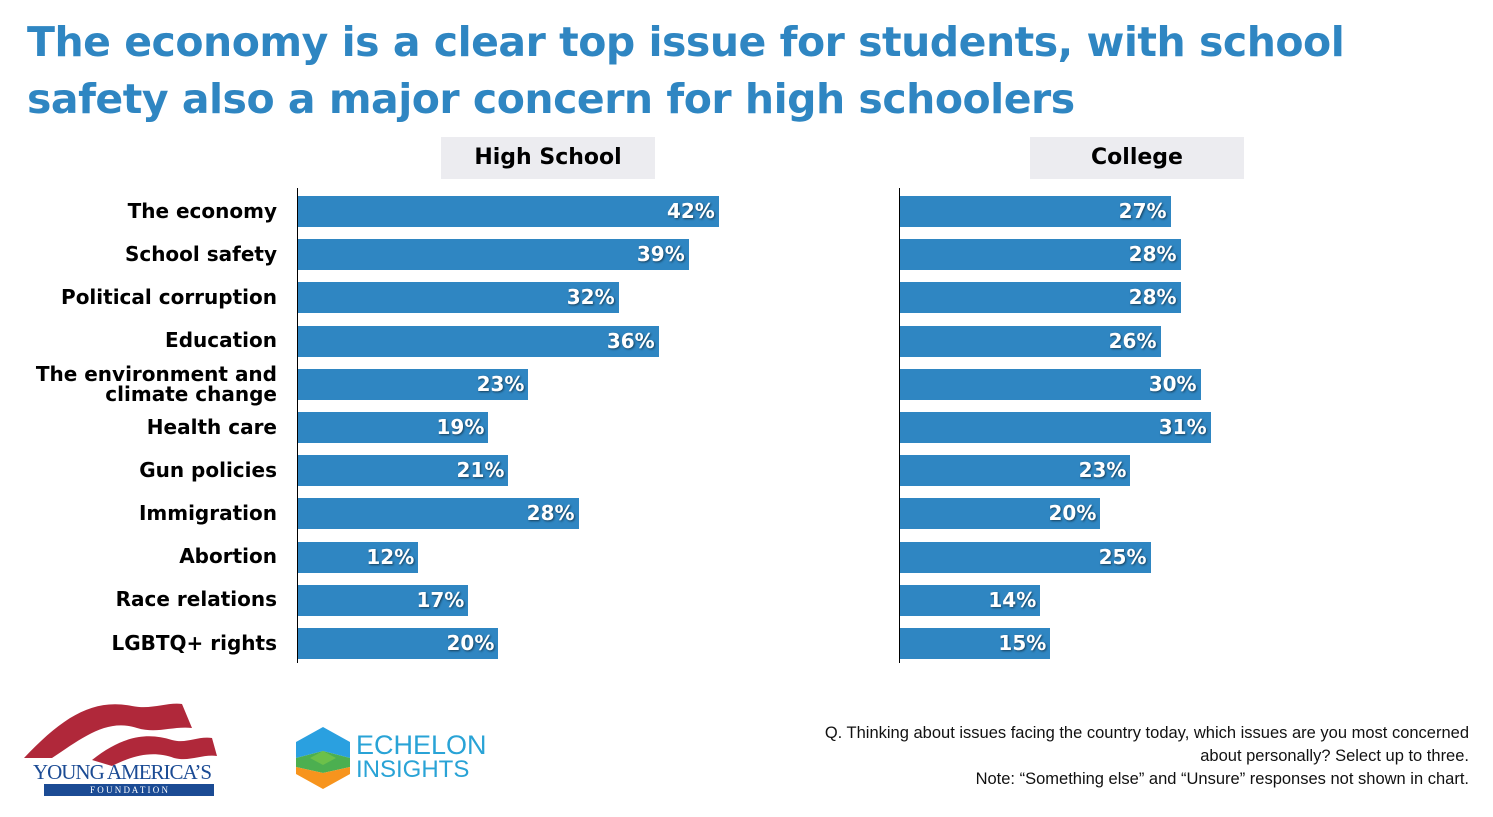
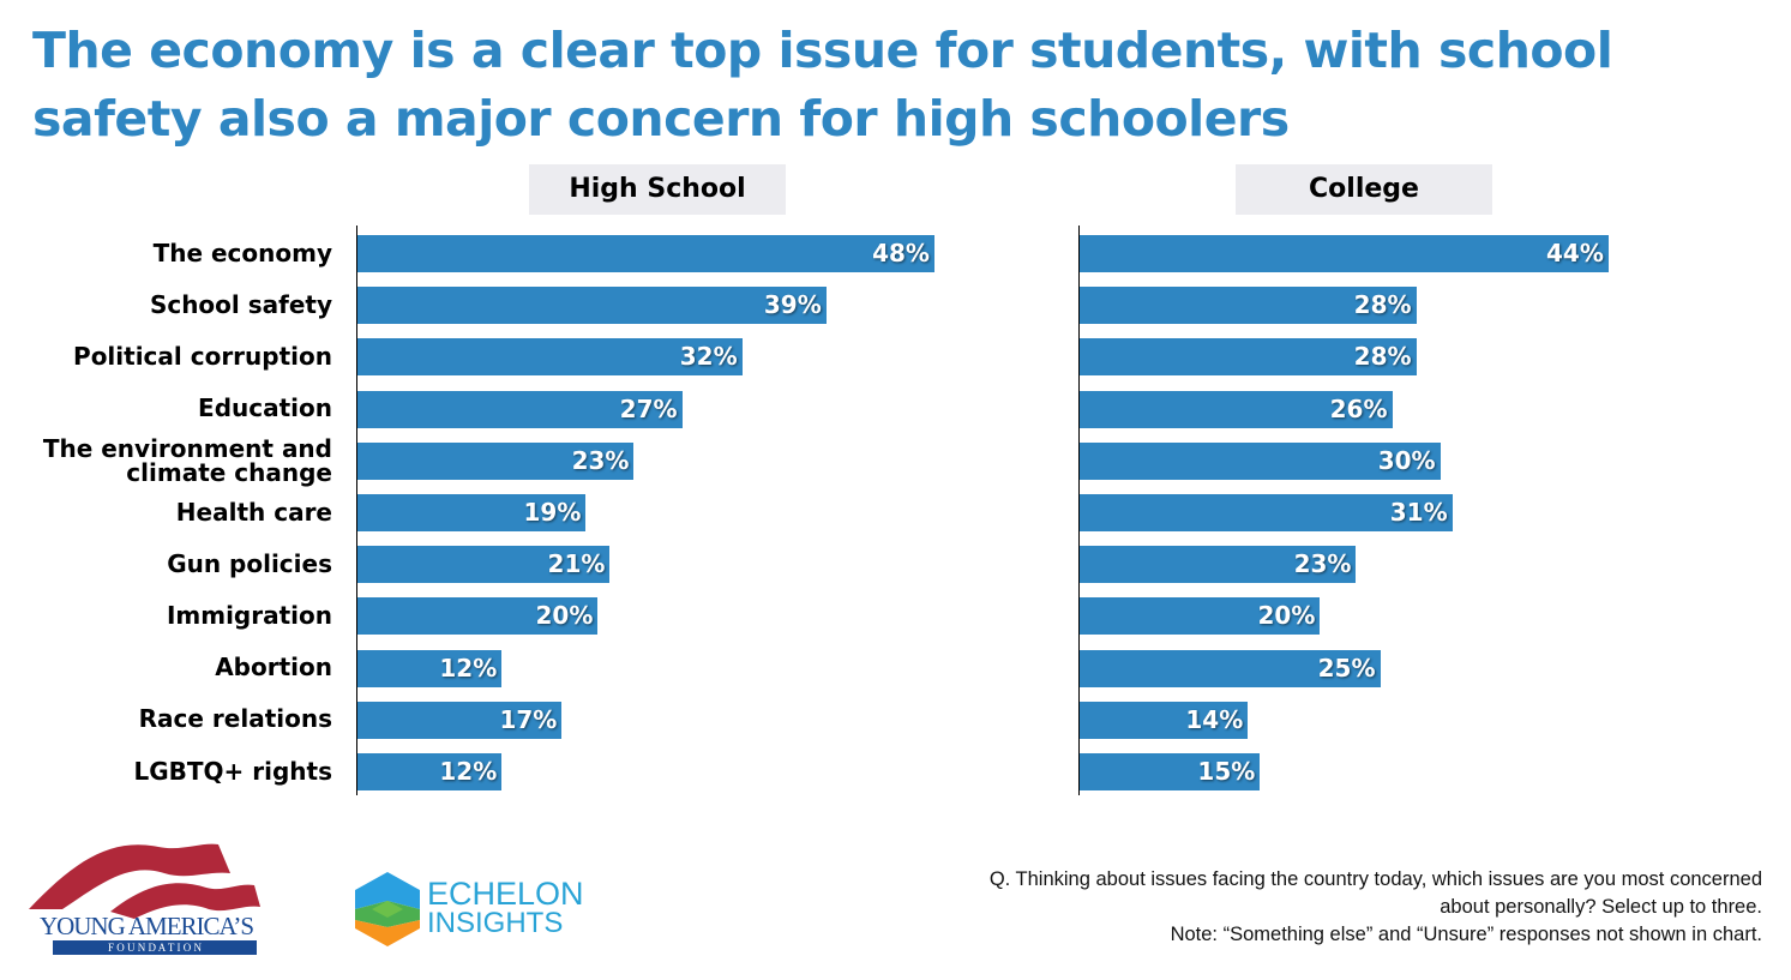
High School/The economy: 42% -> 48%
High School/Education: 36% -> 27%
High School/Immigration: 28% -> 20%
High School/LGBTQ+ rights: 20% -> 12%
College/The economy: 27% -> 44%
